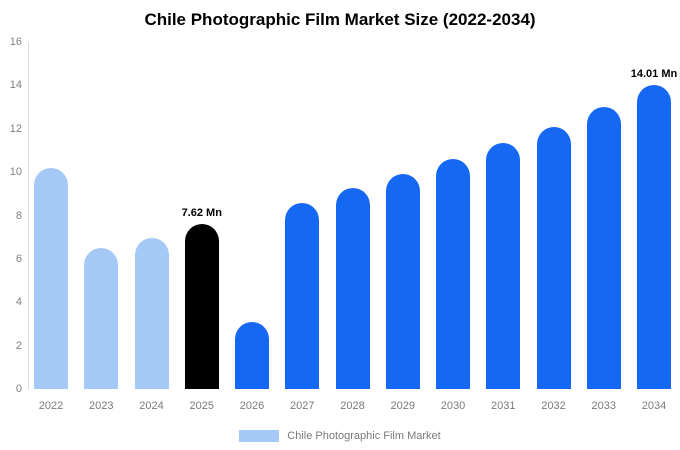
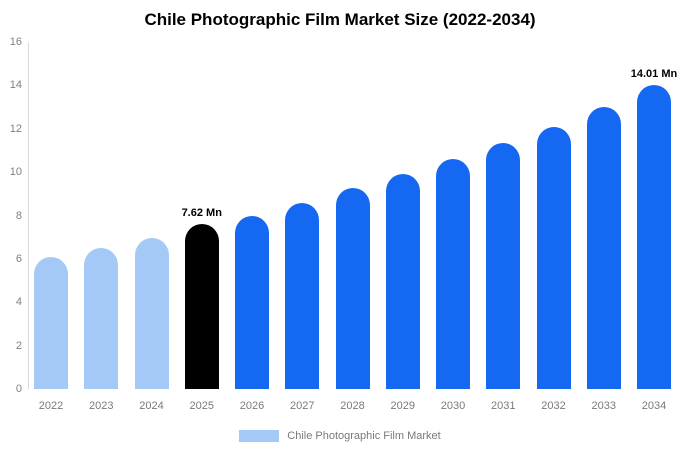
2022: 10.2 -> 6.1
2026: 3.1 -> 8.0
